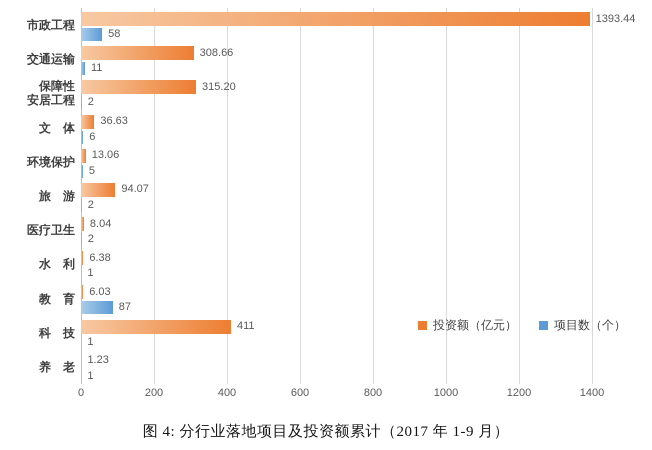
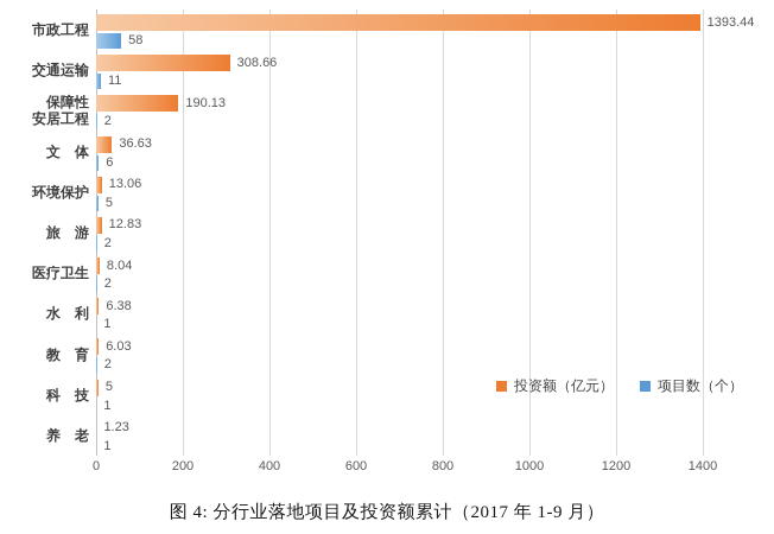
投资额（亿元）/保障性 安居工程: 315.20 -> 190.13
投资额（亿元）/旅 游: 94.07 -> 12.83
项目数（个）/教 育: 87 -> 2
投资额（亿元）/科 技: 411 -> 5
